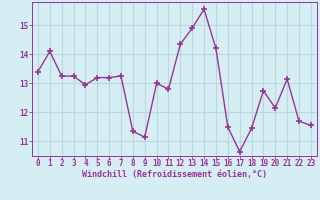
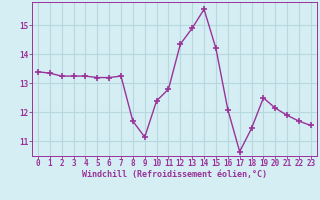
1: 14.10 -> 13.35
4: 12.95 -> 13.25
8: 11.35 -> 11.70
10: 13.00 -> 12.40
16: 11.50 -> 12.10
19: 12.75 -> 12.50
21: 13.15 -> 11.90
